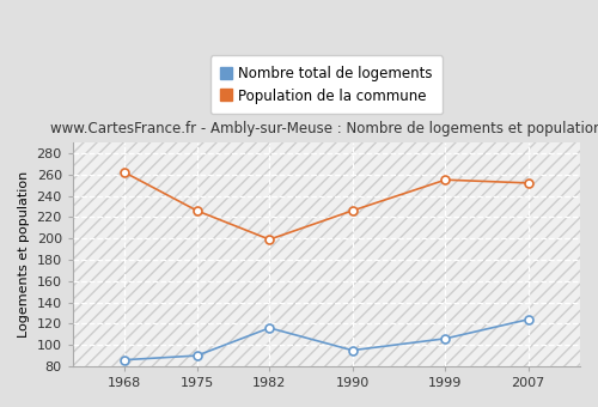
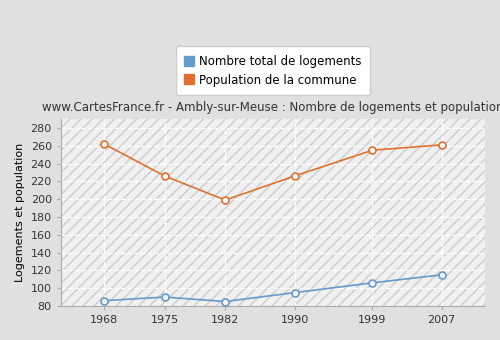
Nombre total de logements/1982: 116 -> 85
Nombre total de logements/2007: 124 -> 115
Population de la commune/2007: 252 -> 261
